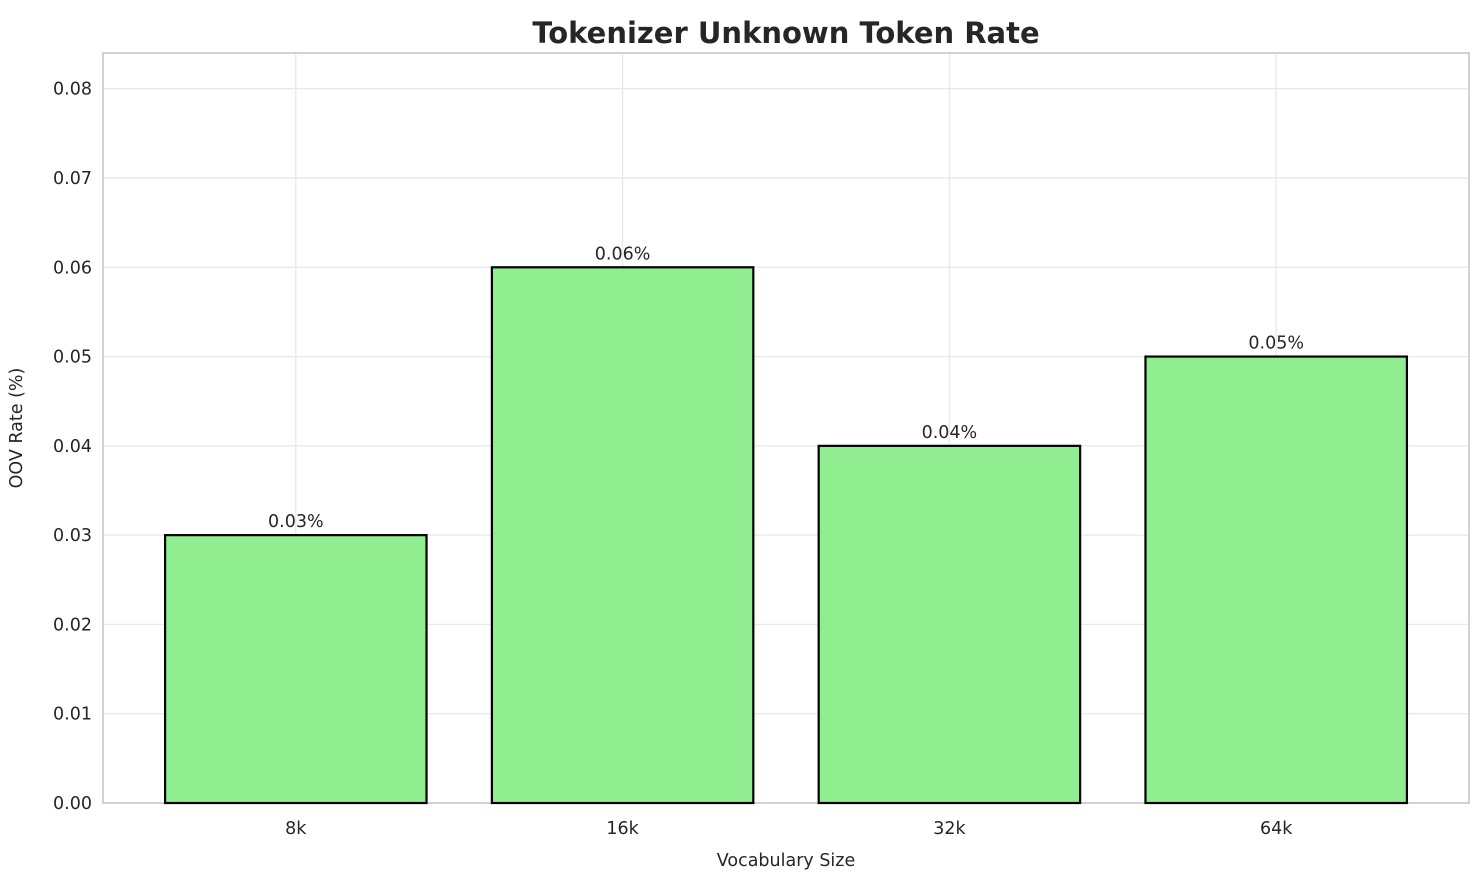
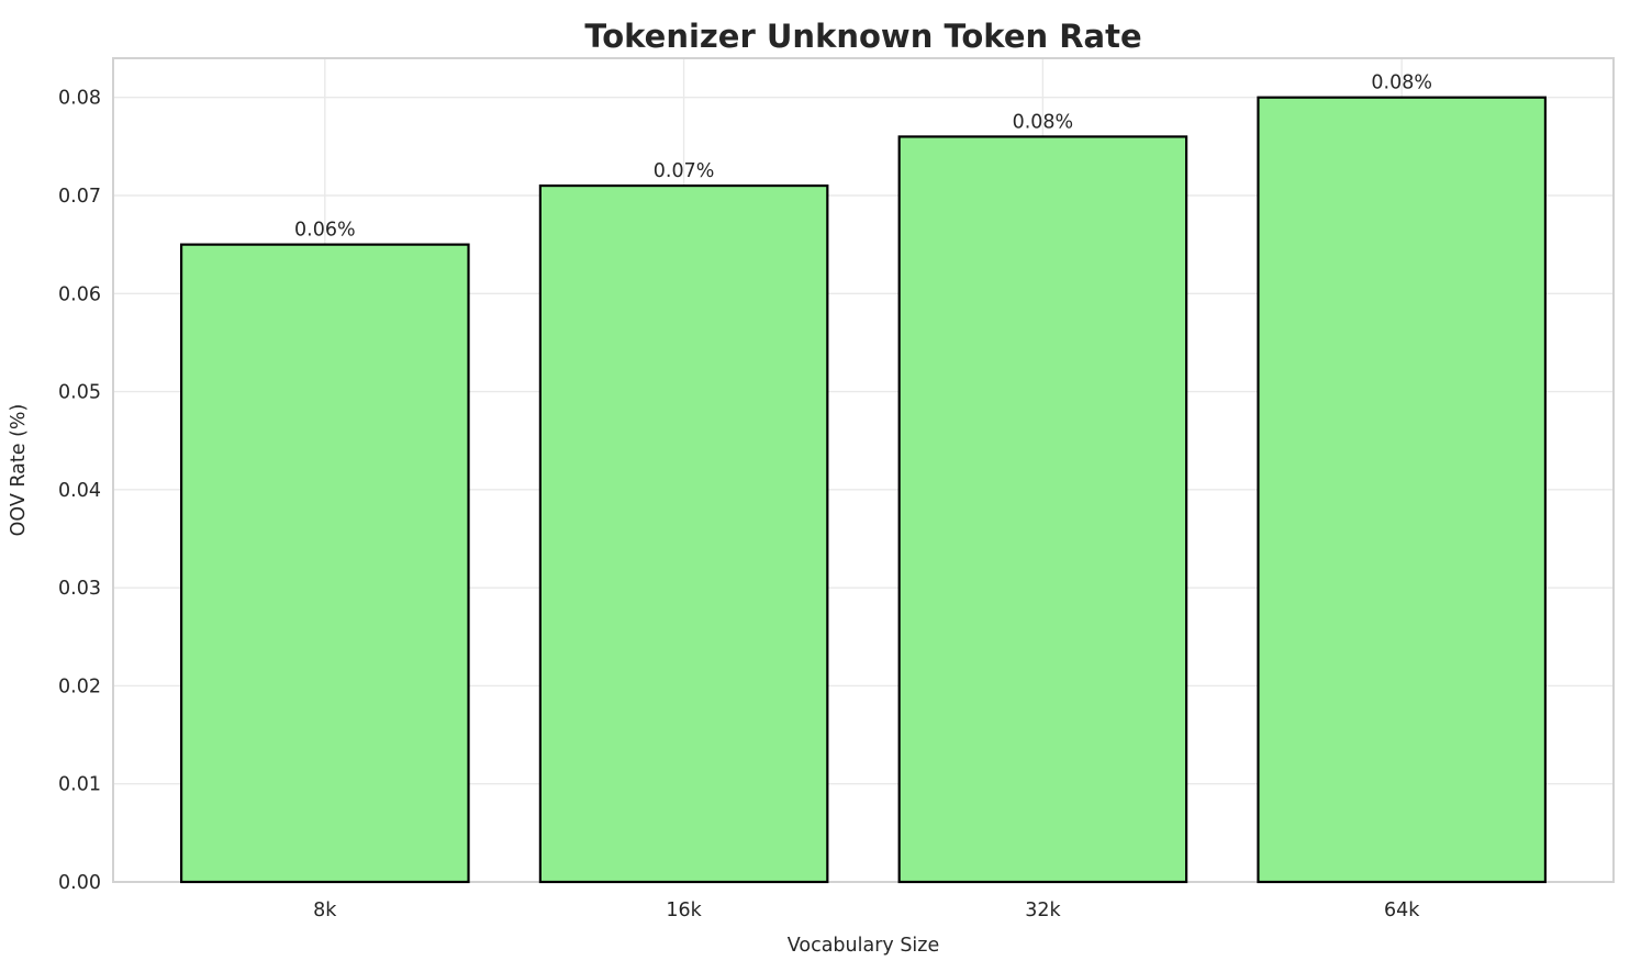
8k: 0.03% -> 0.06%
16k: 0.06% -> 0.07%
32k: 0.04% -> 0.08%
64k: 0.05% -> 0.08%
